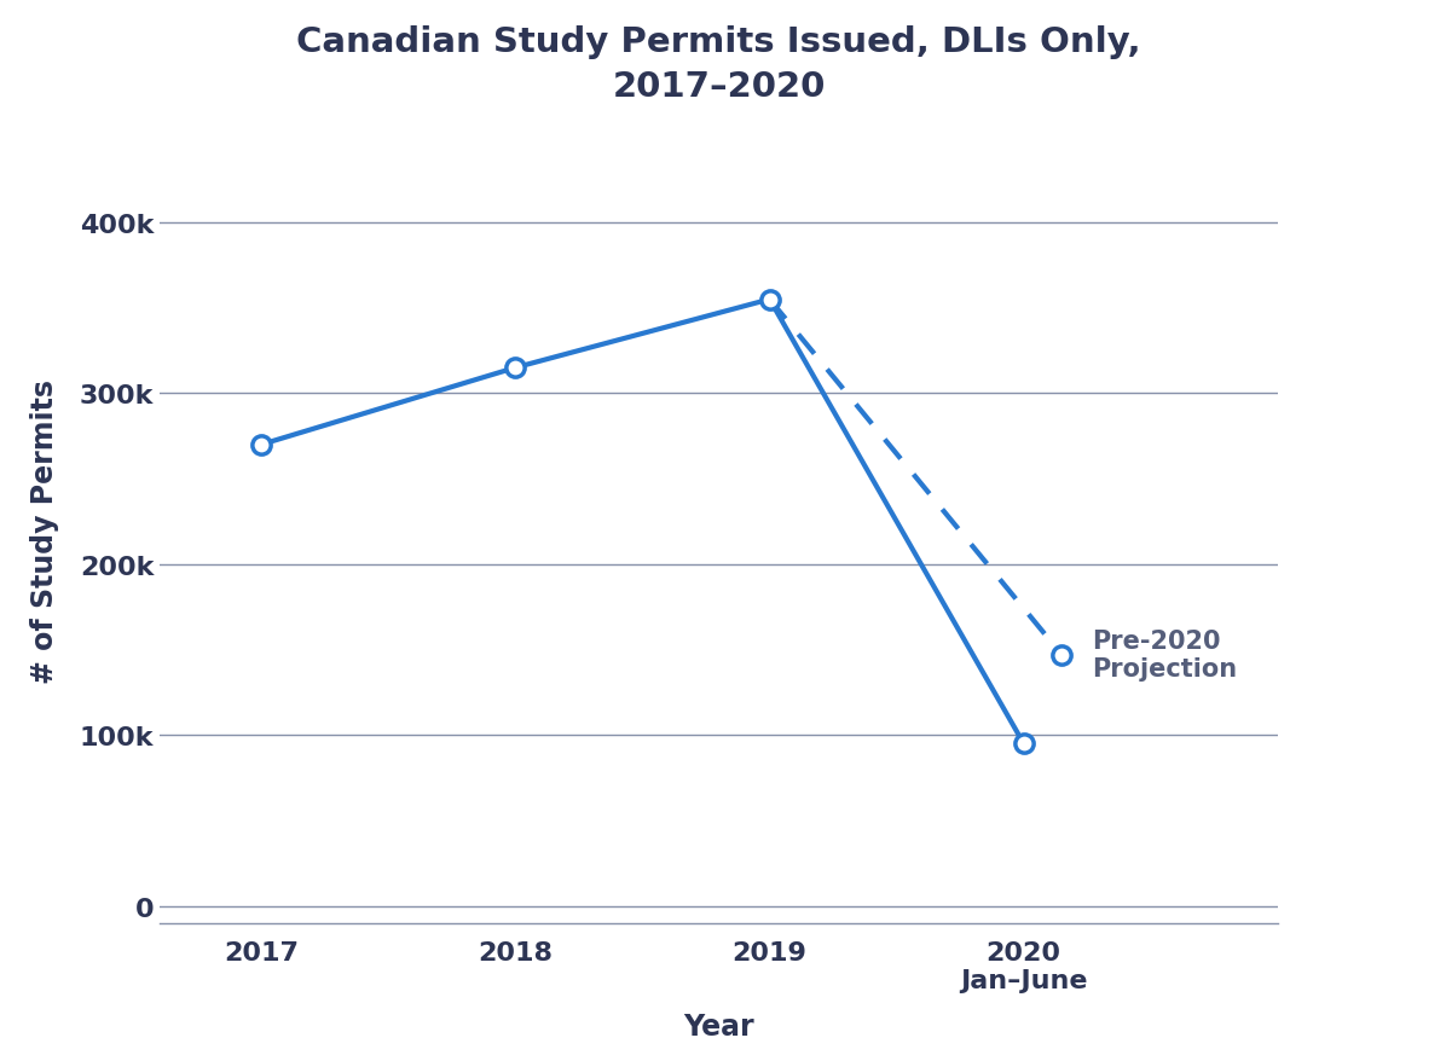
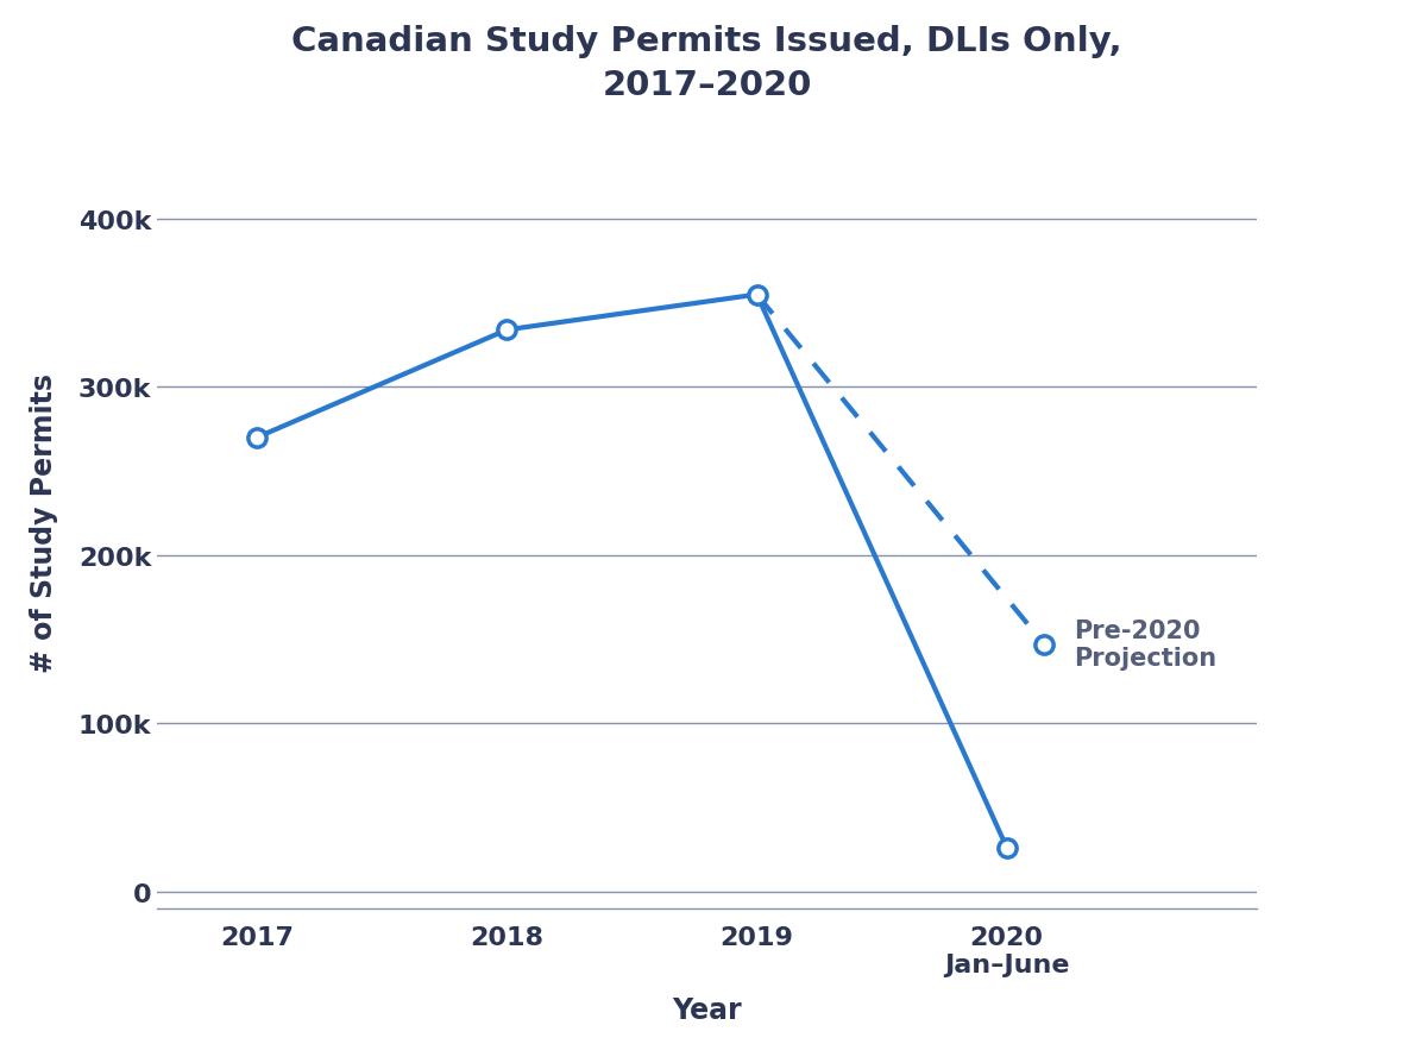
2018: 315k -> 334k
2020 Jan–June: 95k -> 26k
